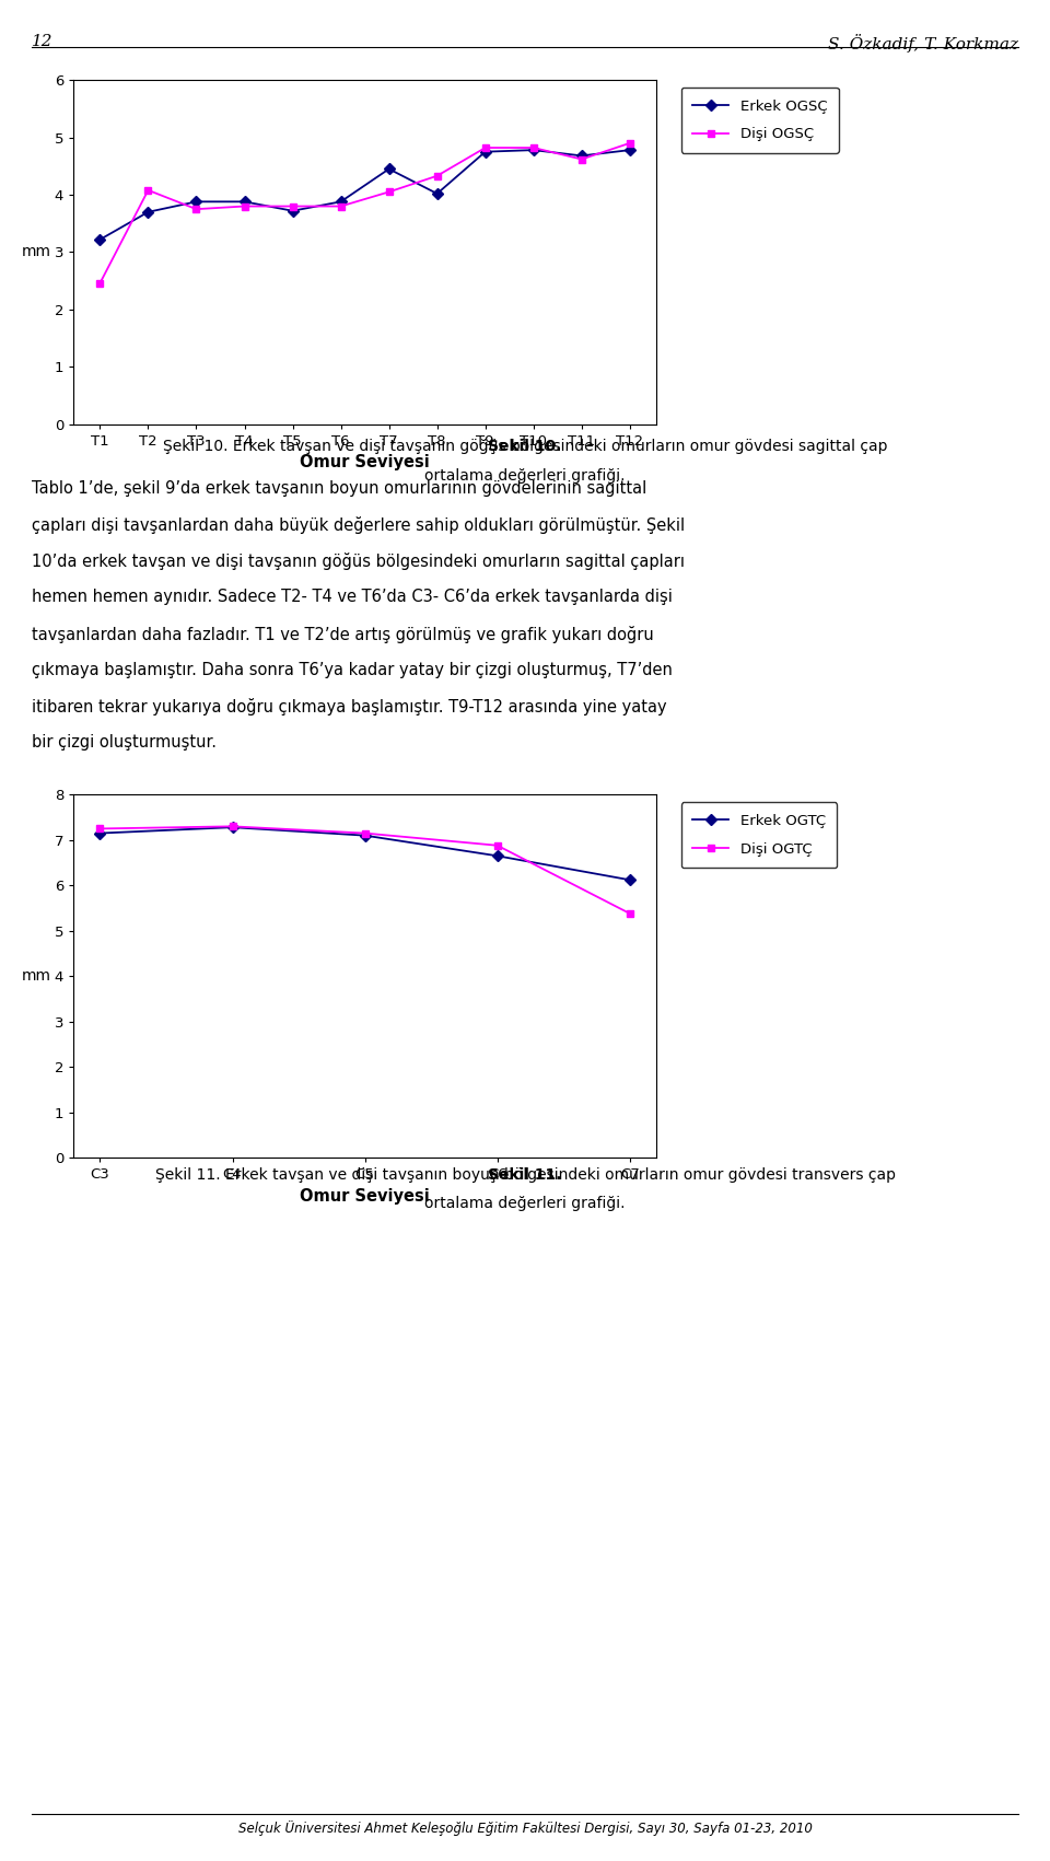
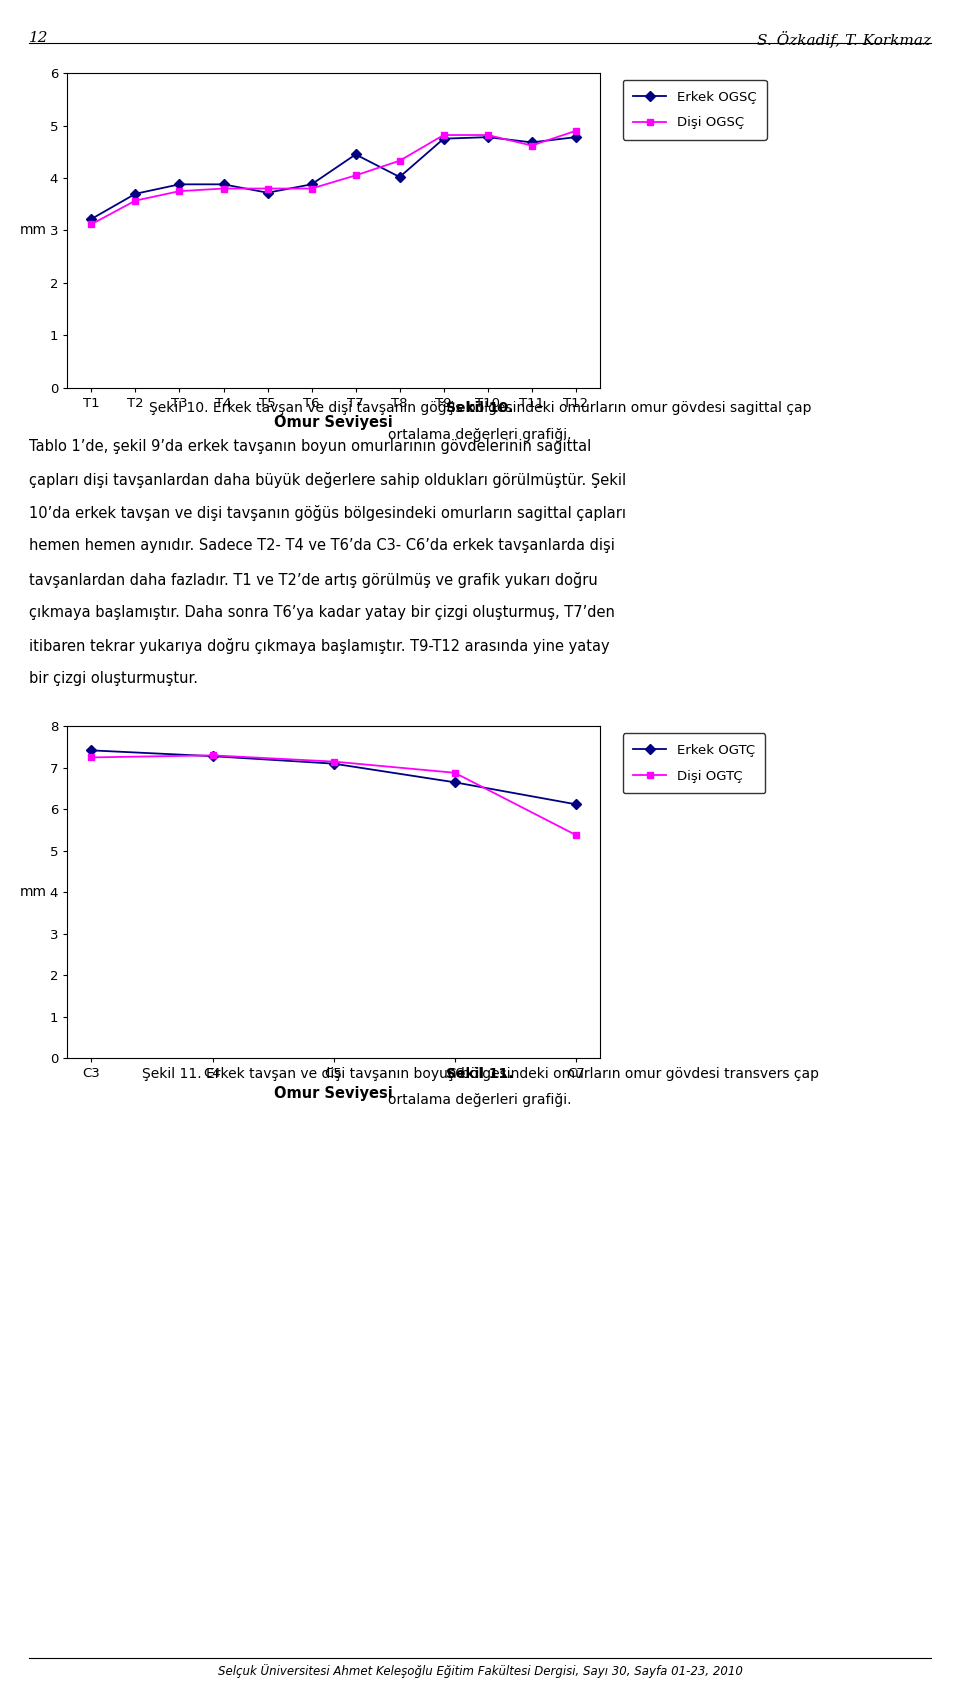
Dişi OGSÇ/T1: 2.46 -> 3.12
Dişi OGSÇ/T2: 4.08 -> 3.57
Erkek OGTÇ/C3: 7.15 -> 7.42
